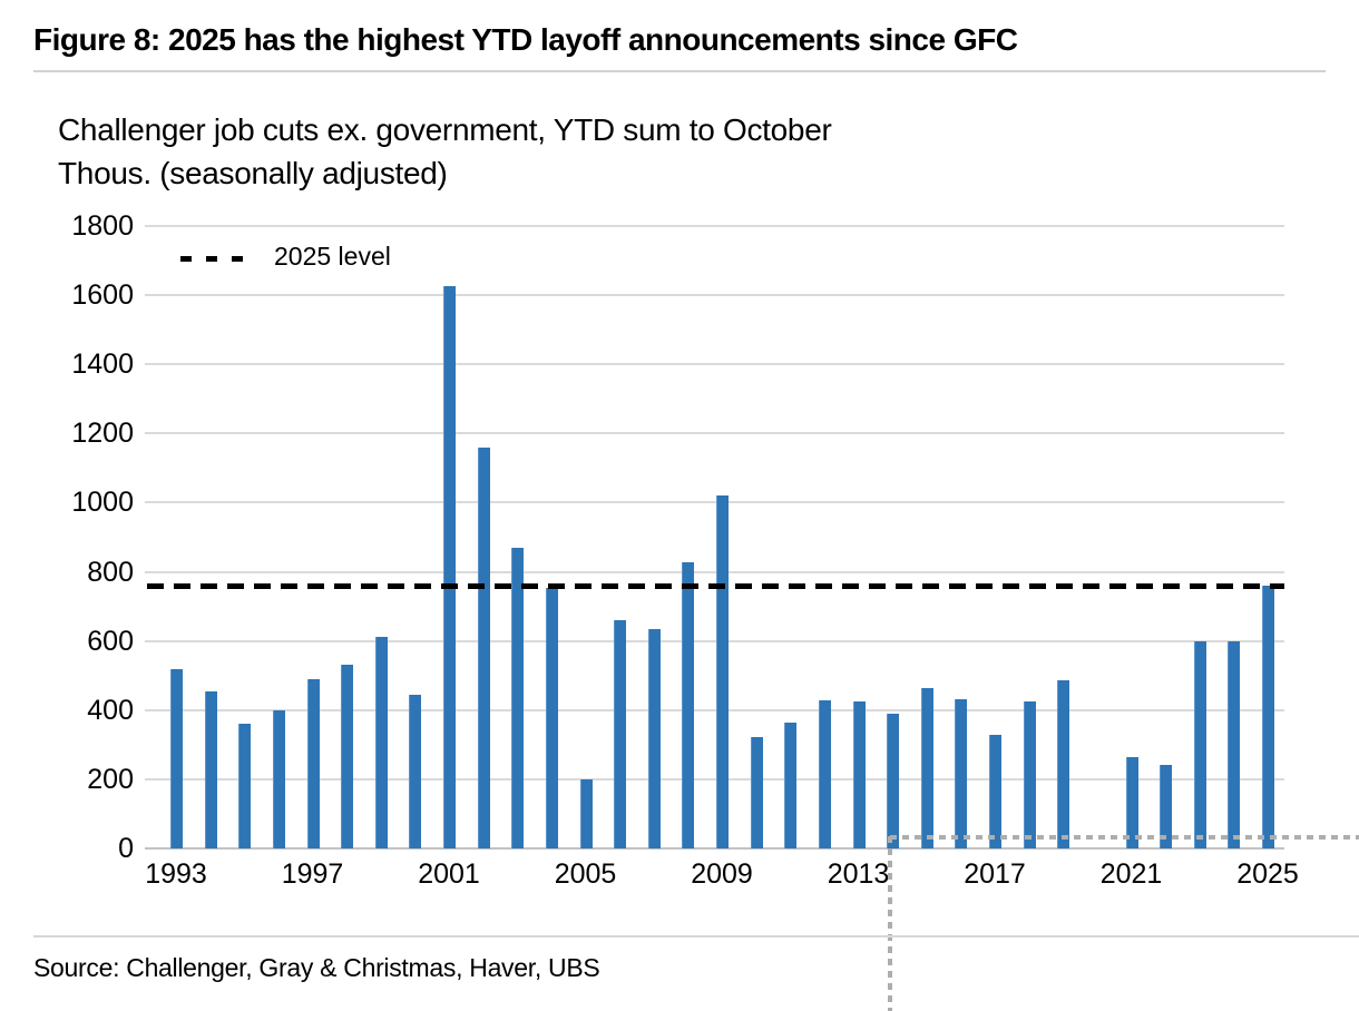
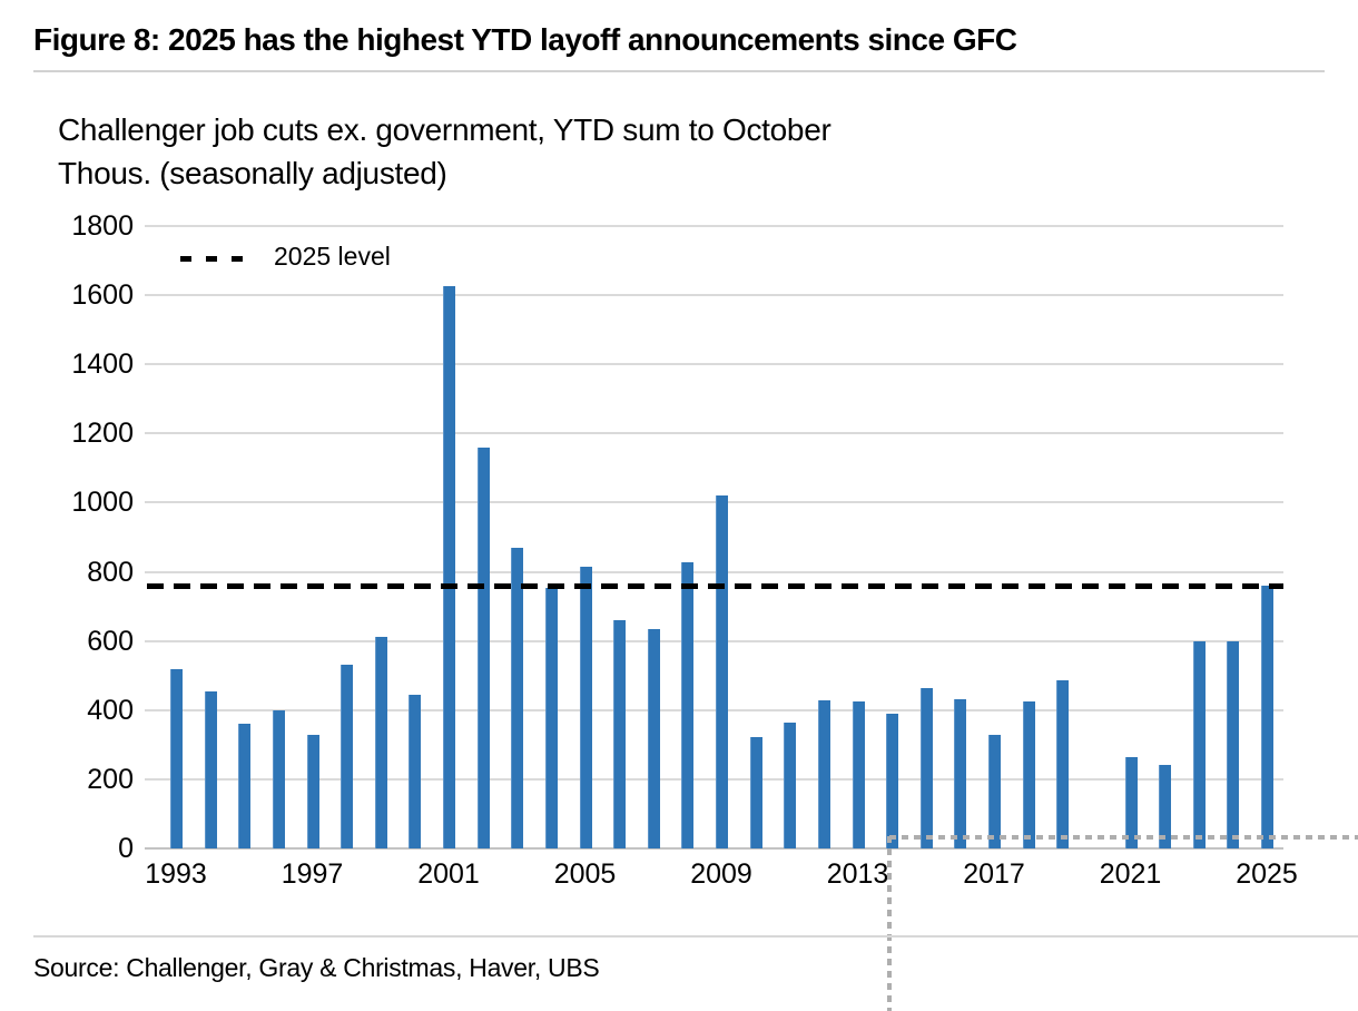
1997: 490 -> 330
2005: 200 -> 820
